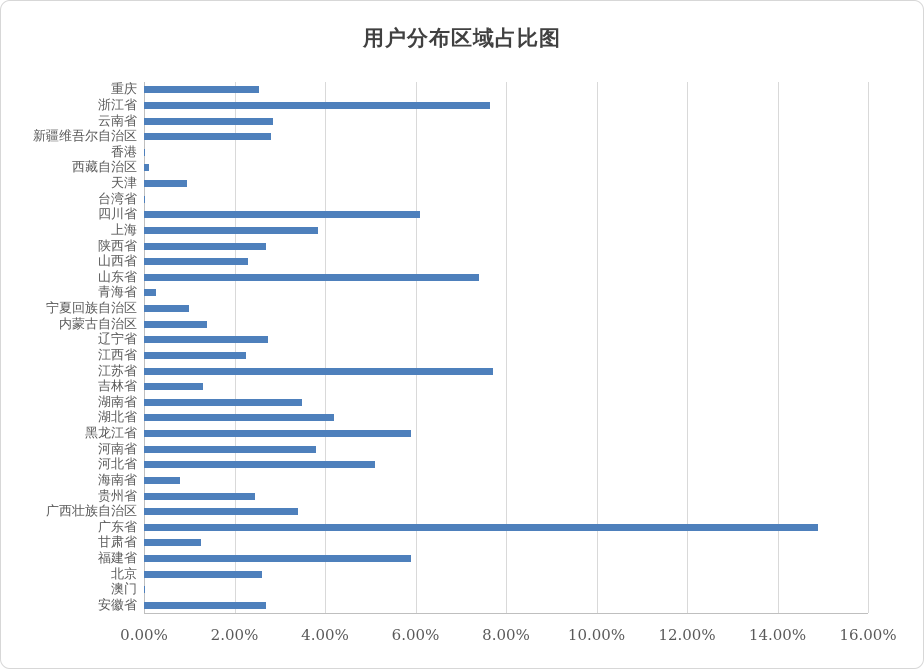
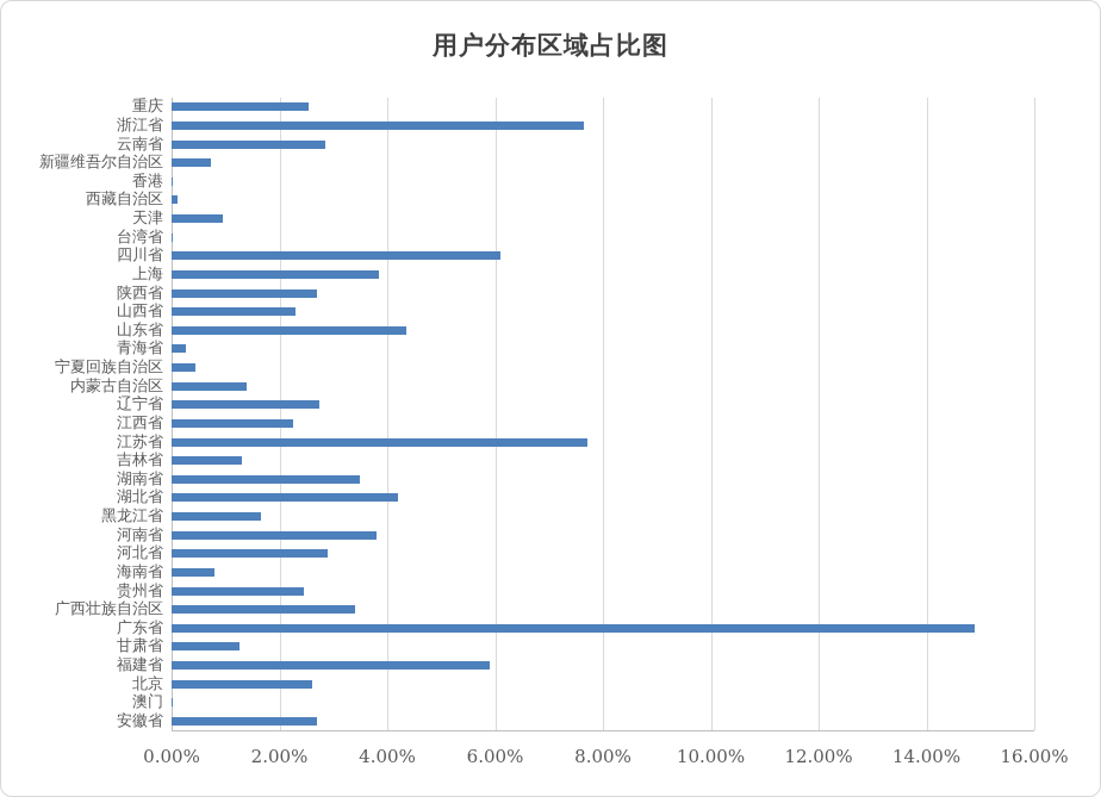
新疆维吾尔自治区: 2.8% -> 0.7%
山东省: 7.4% -> 4.3%
宁夏回族自治区: 1.0% -> 0.5%
黑龙江省: 5.9% -> 1.6%
河北省: 5.1% -> 2.9%
